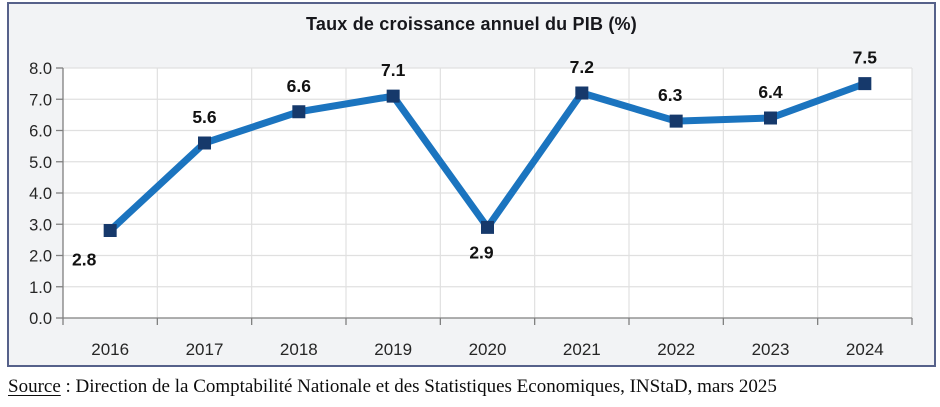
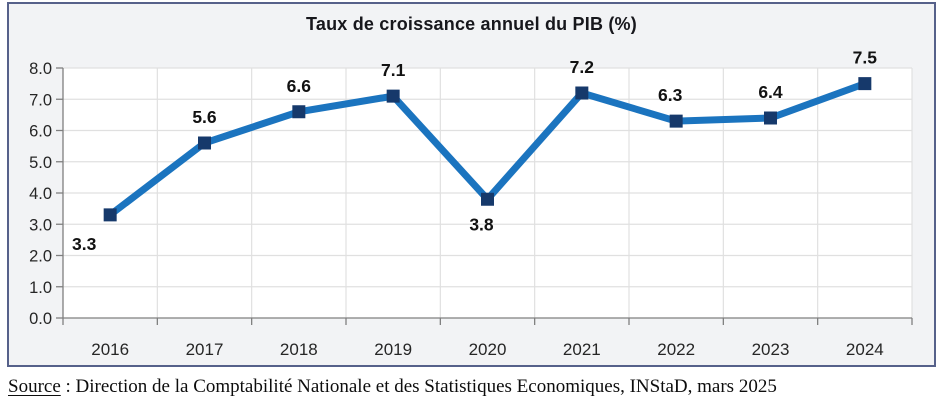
2016: 2.8 -> 3.3
2020: 2.9 -> 3.8
